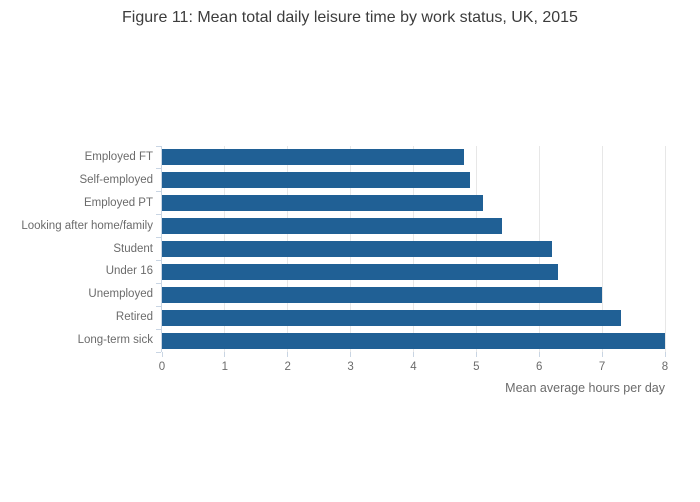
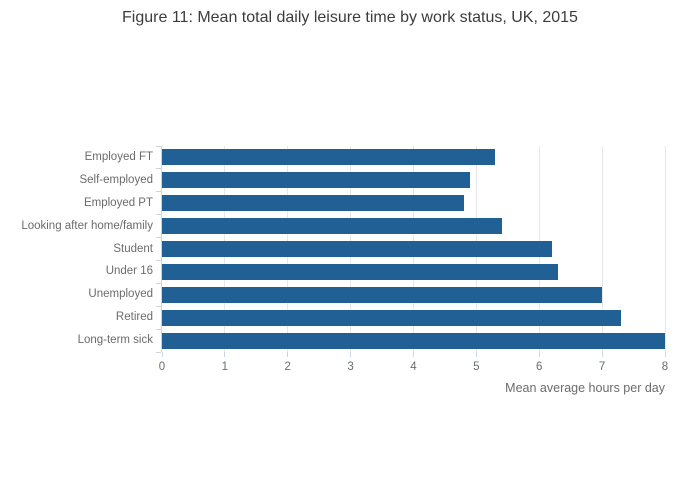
Employed FT: 4.8 -> 5.3
Employed PT: 5.1 -> 4.8
